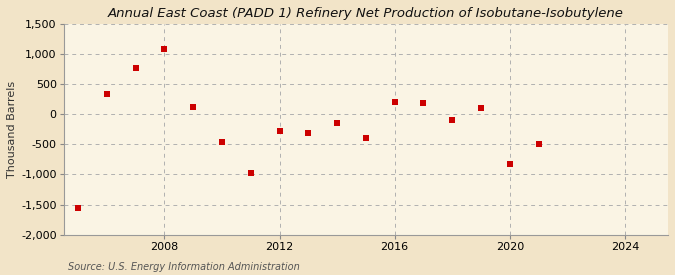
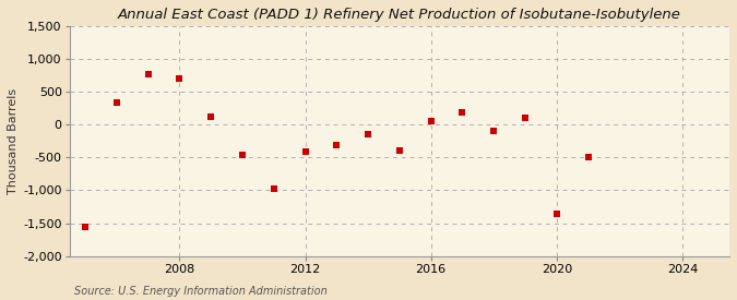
2008: 1,080 -> 700
2012: -280 -> -420
2016: 200 -> 60
2020: -820 -> -1,360
